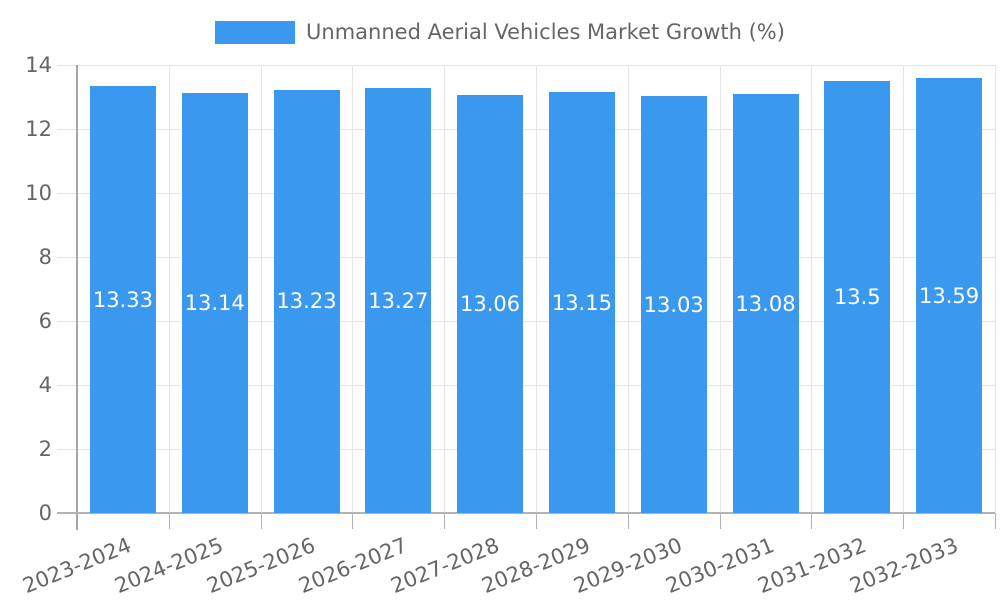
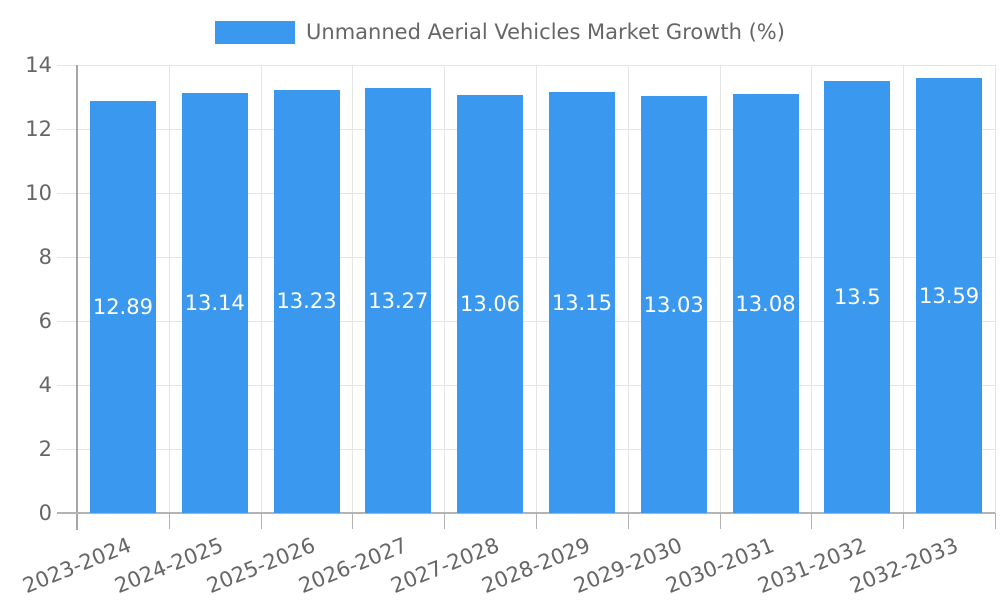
2023-2024: 13.33 -> 12.89
